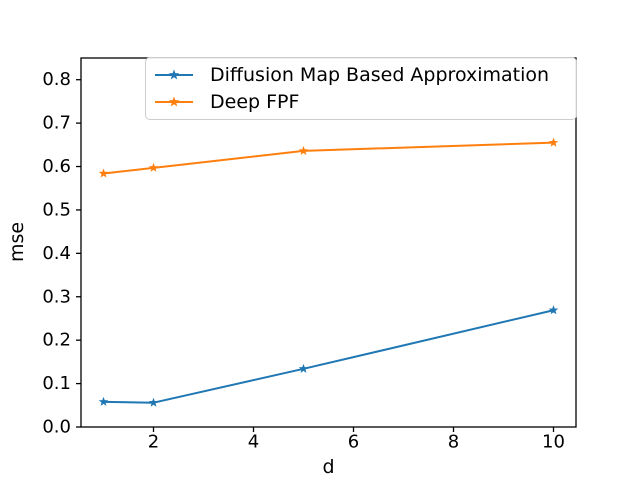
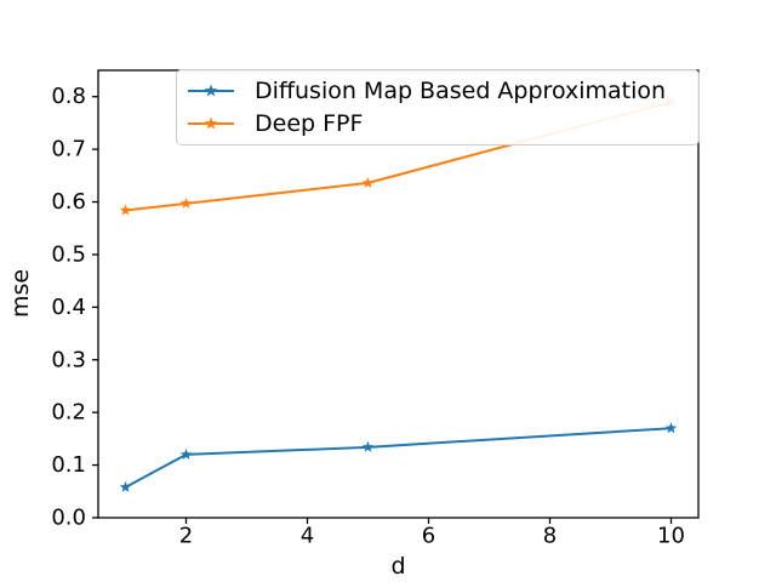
Diffusion Map Based Approximation/2: 0.06 -> 0.12
Diffusion Map Based Approximation/10: 0.27 -> 0.17
Deep FPF/10: 0.66 -> 0.79
